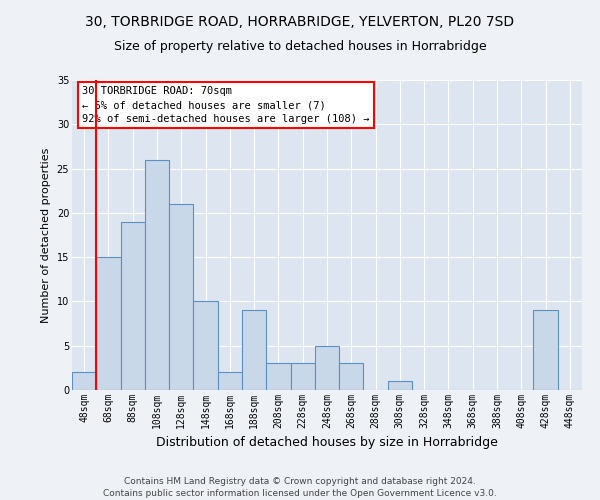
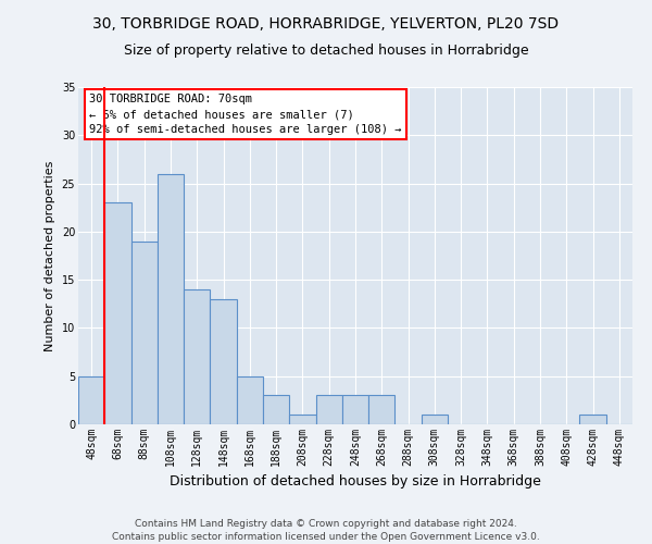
48sqm: 2 -> 5
68sqm: 15 -> 23
128sqm: 21 -> 14
148sqm: 10 -> 13
168sqm: 2 -> 5
188sqm: 9 -> 3
208sqm: 3 -> 1
248sqm: 5 -> 3
428sqm: 9 -> 1
